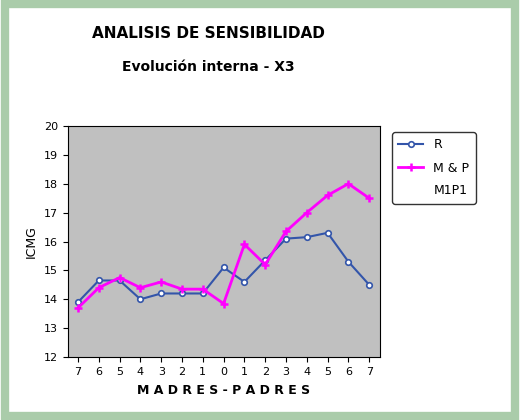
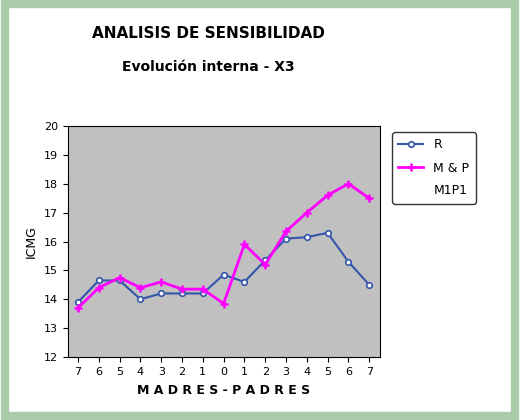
R/0: 15.10 -> 14.85
